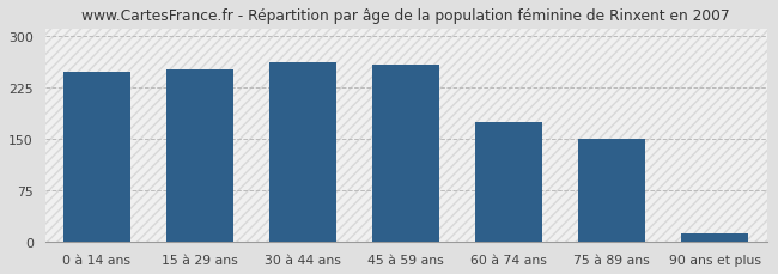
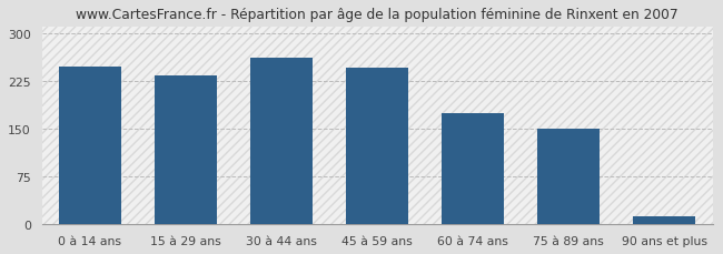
15 à 29 ans: 252 -> 234
45 à 59 ans: 259 -> 246
